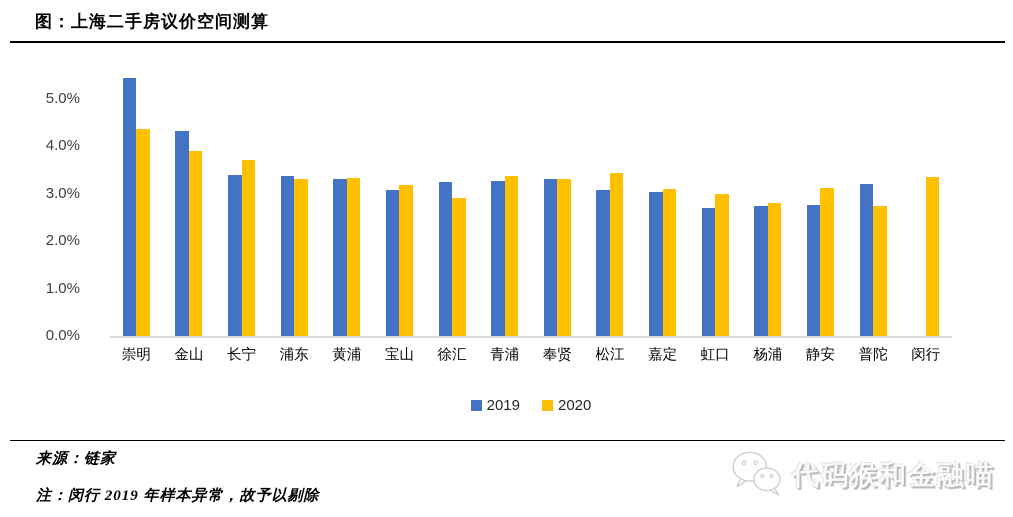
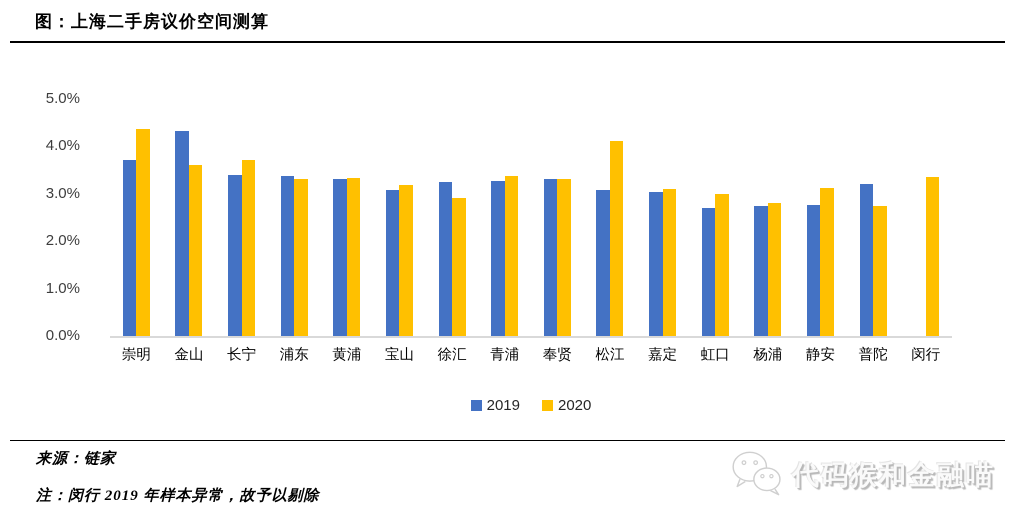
2019/崇明: 5.4% -> 3.7%
2020/金山: 3.9% -> 3.6%
2020/松江: 3.4% -> 4.1%
